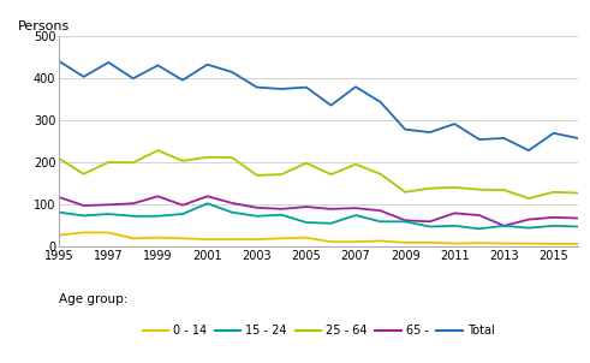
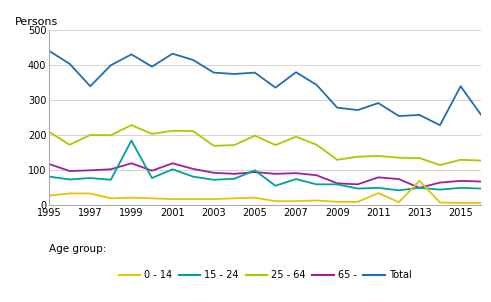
Total/1997: 438 -> 340
15 - 24/1999: 73 -> 185
15 - 24/2005: 58 -> 100
0 - 14/2011: 8 -> 35
0 - 14/2013: 8 -> 70
Total/2015: 270 -> 340
